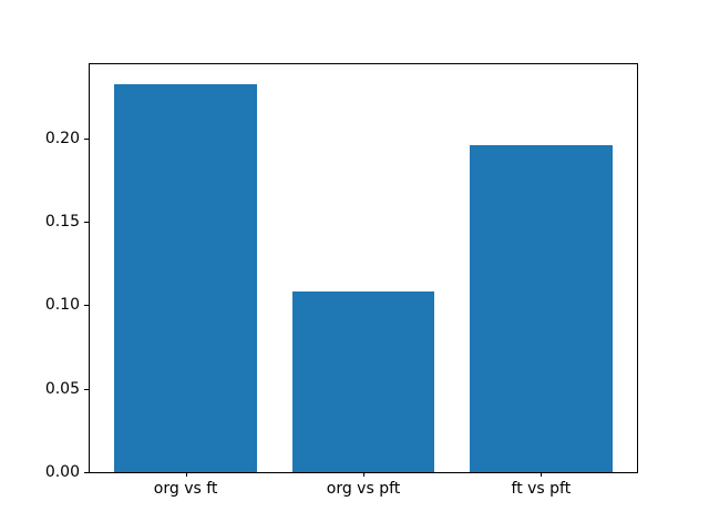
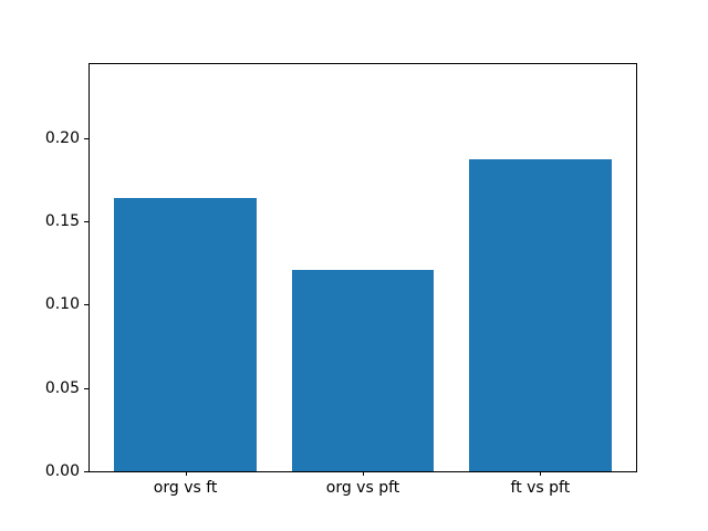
org vs ft: 0.232 -> 0.164
org vs pft: 0.108 -> 0.121
ft vs pft: 0.196 -> 0.187
